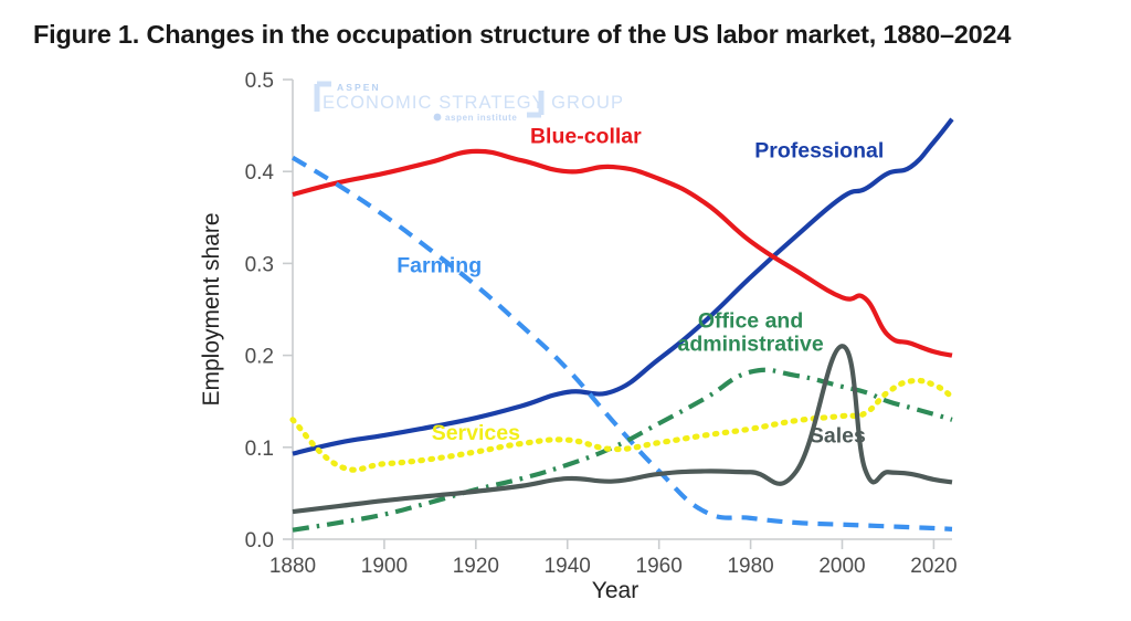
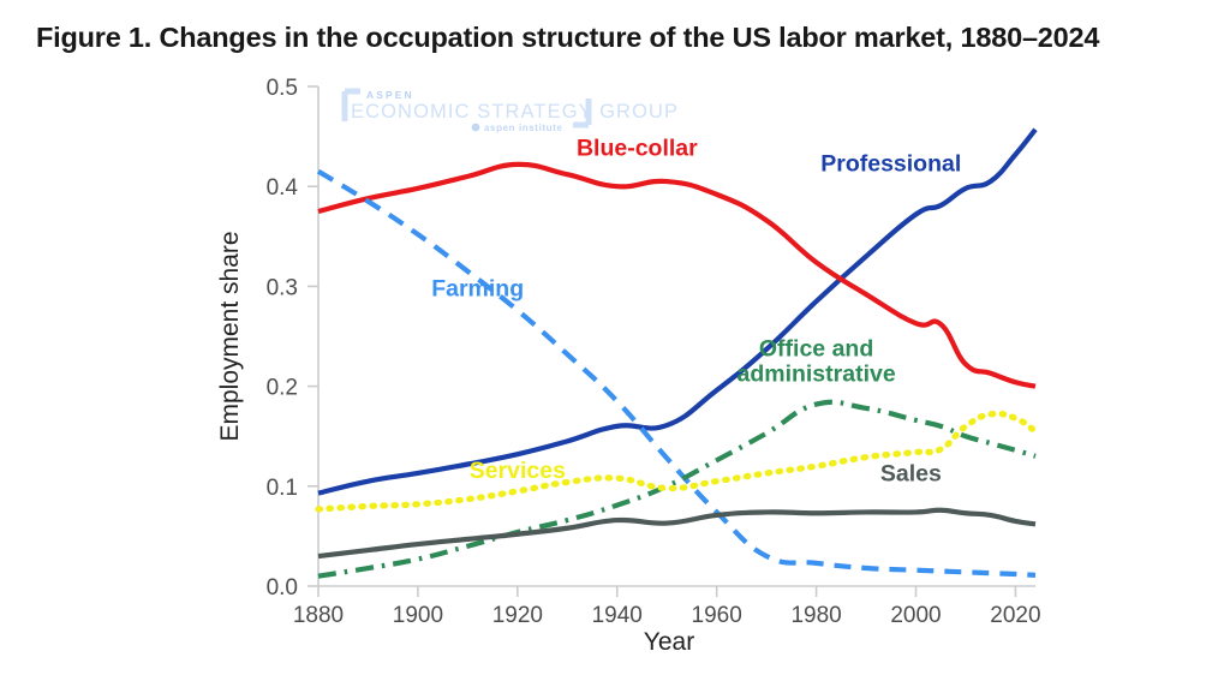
Services/1880: 0.13 -> 0.08
Sales/2000: 0.21 -> 0.07
